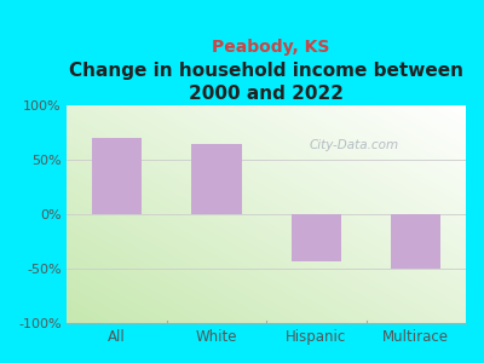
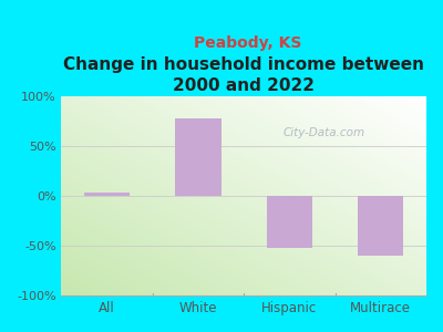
All: 70% -> 4%
White: 65% -> 78%
Hispanic: -43% -> -52%
Multirace: -50% -> -60%
